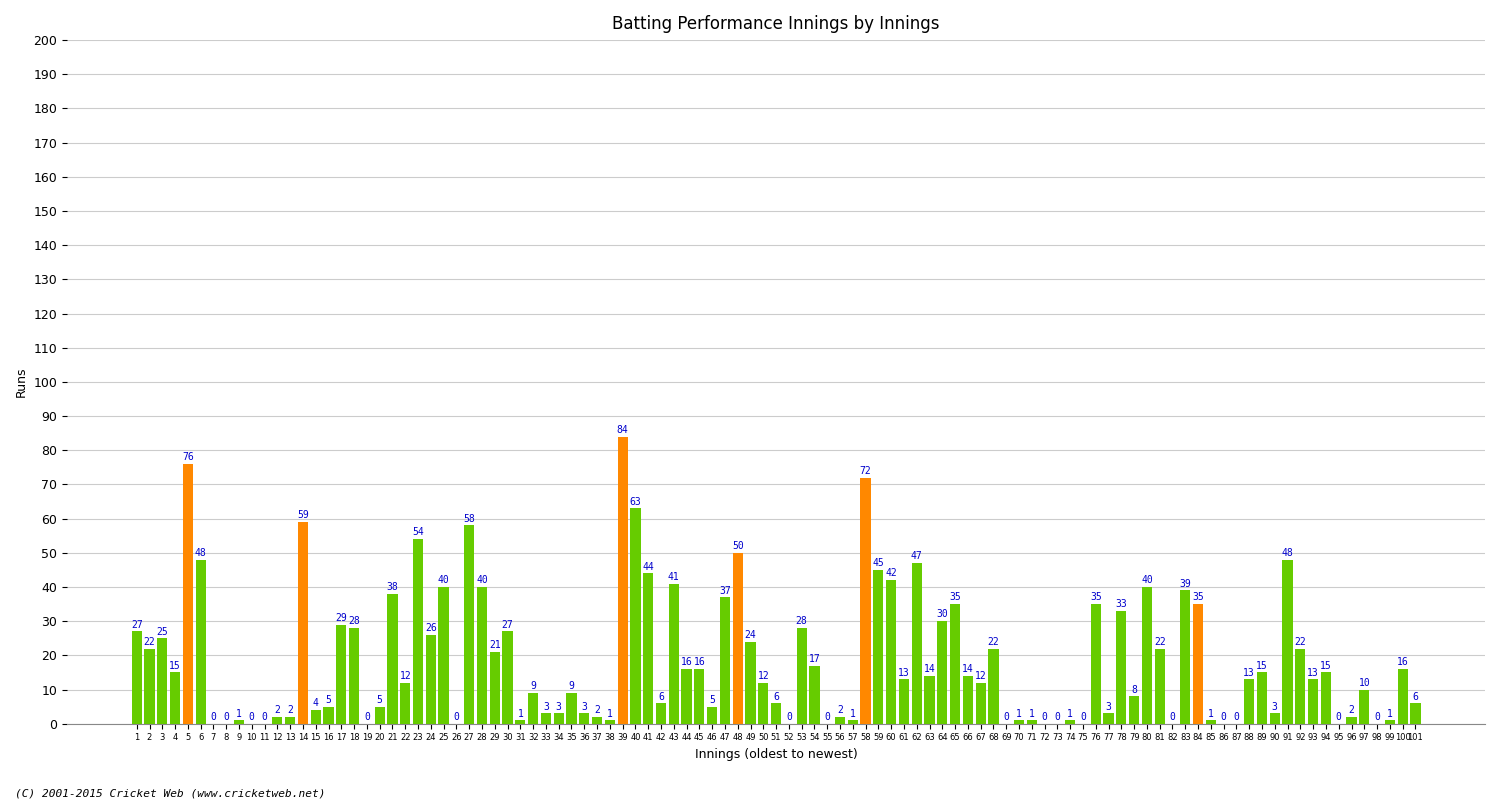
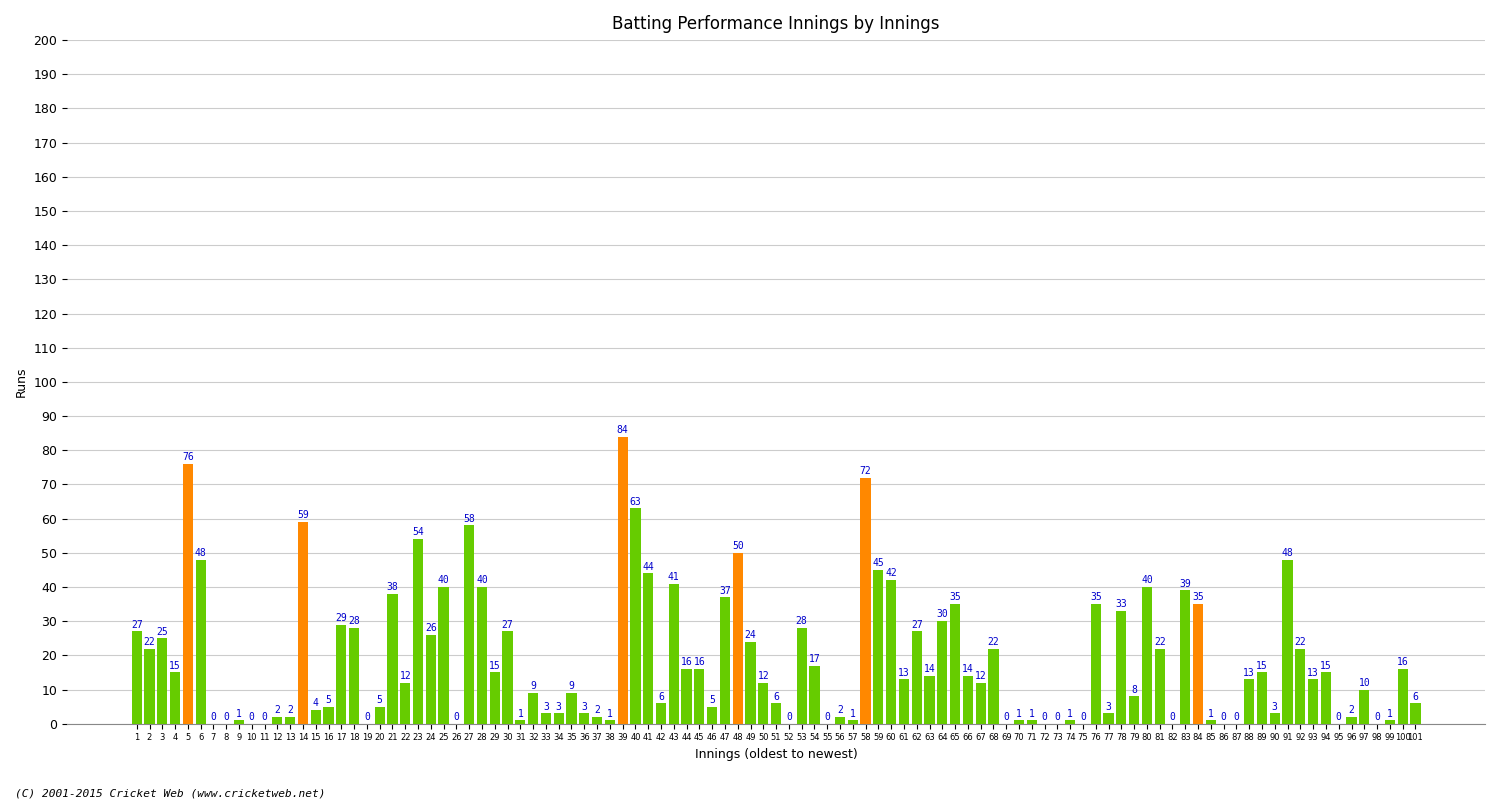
29: 21 -> 15
62: 47 -> 27
